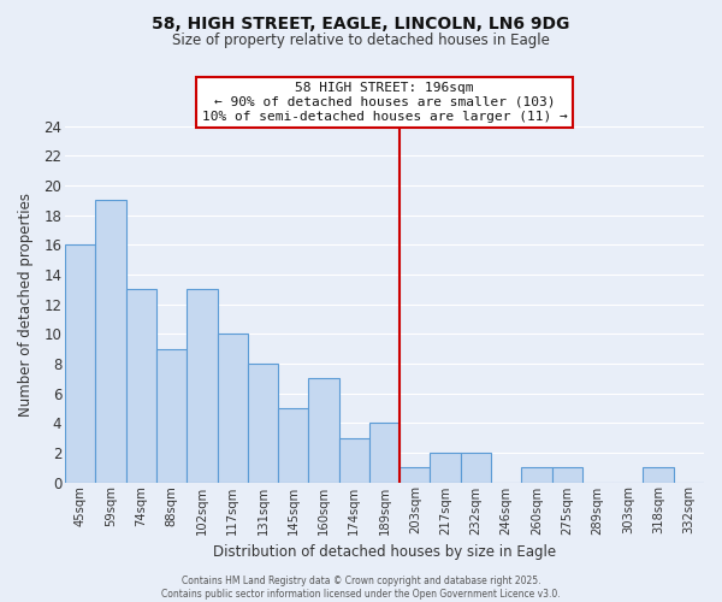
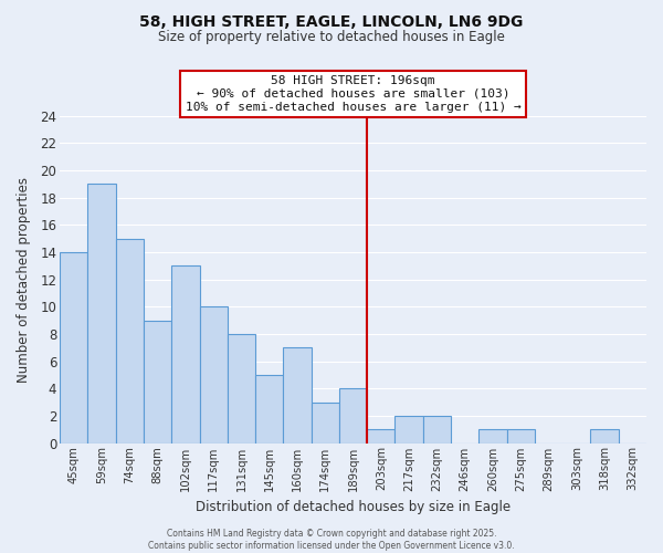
45sqm: 16 -> 14
74sqm: 13 -> 15
